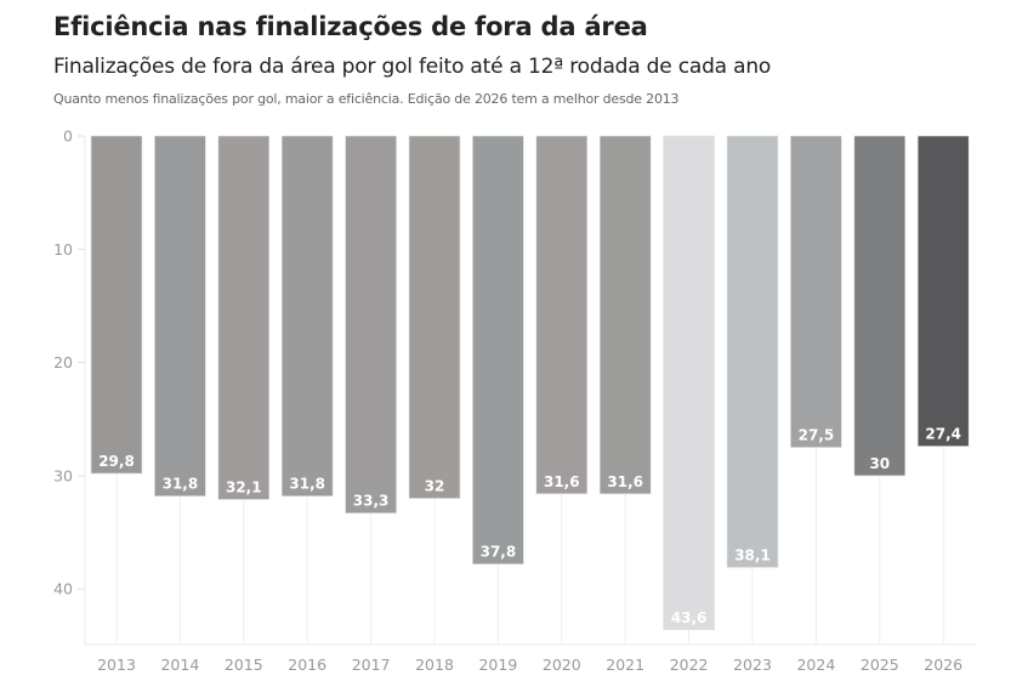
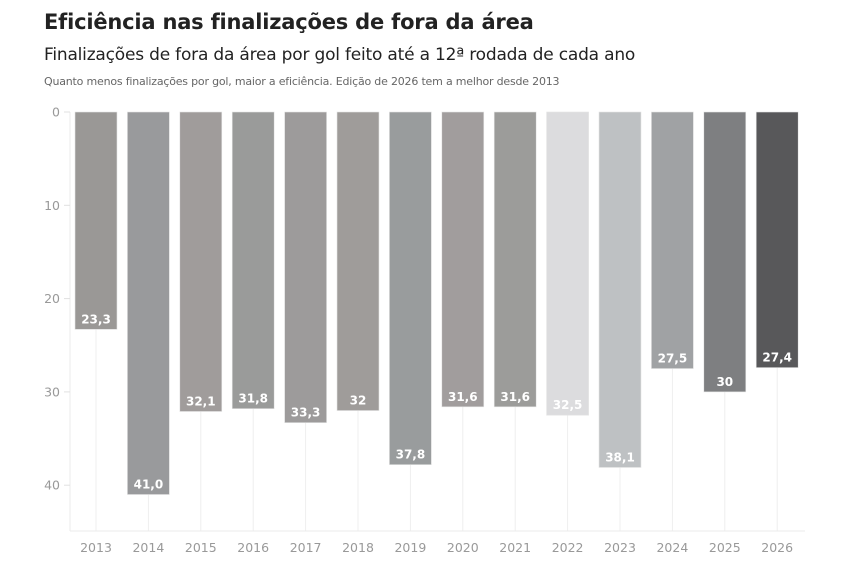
2013: 29,8 -> 23,3
2014: 31,8 -> 41,0
2022: 43,6 -> 32,5
